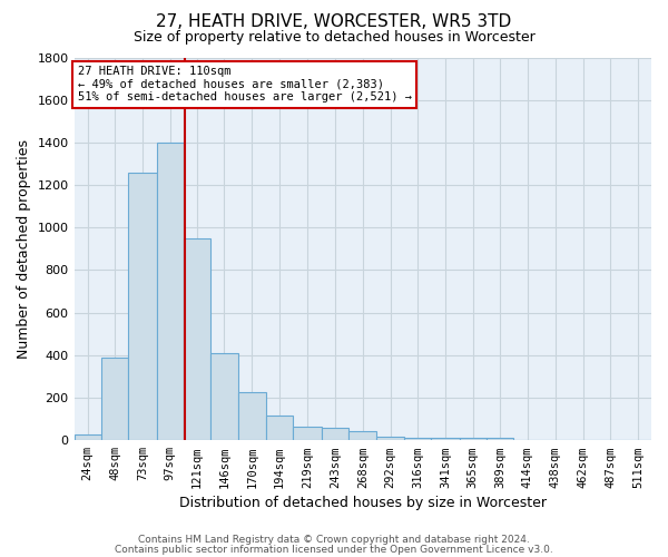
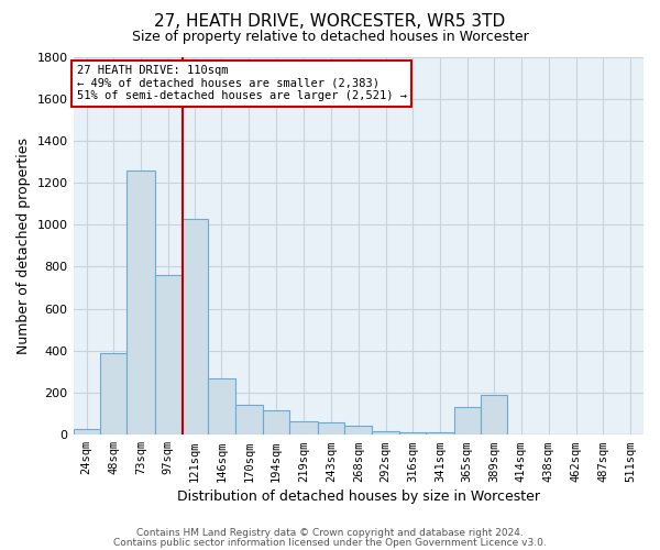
97sqm: 1400 -> 760
121sqm: 950 -> 1030
146sqm: 410 -> 270
170sqm: 220 -> 140
365sqm: 10 -> 130
389sqm: 10 -> 190
